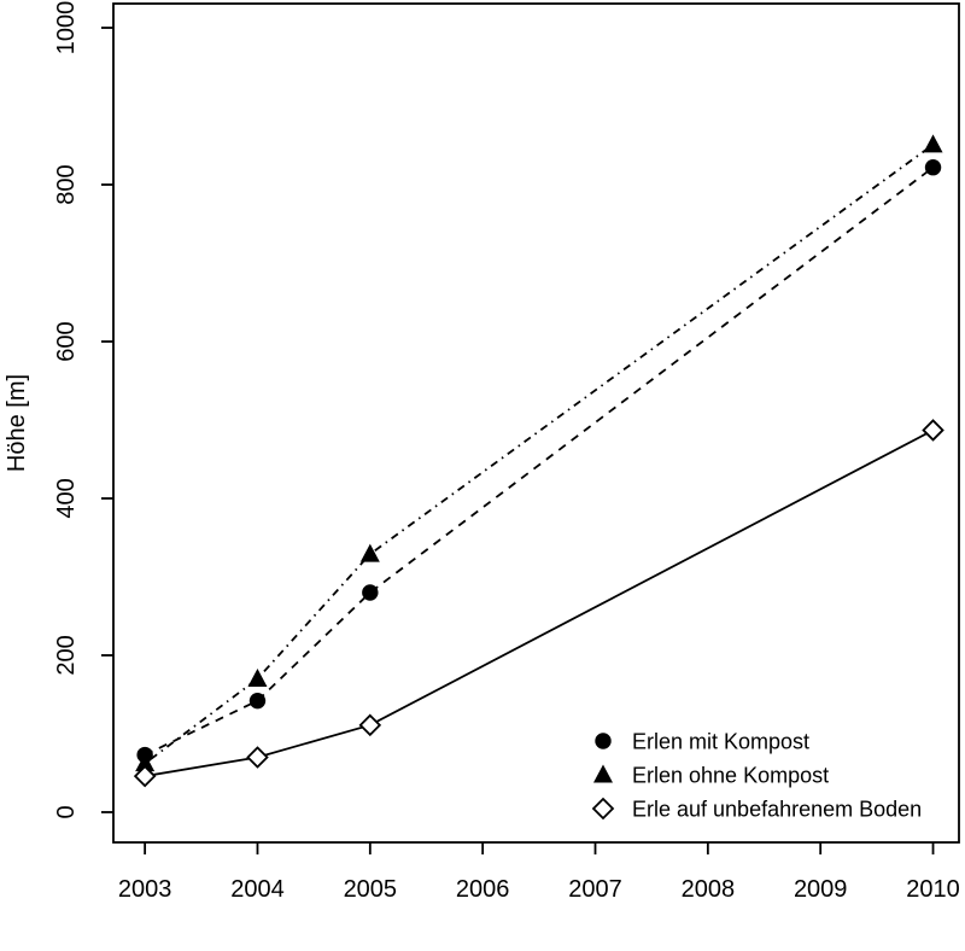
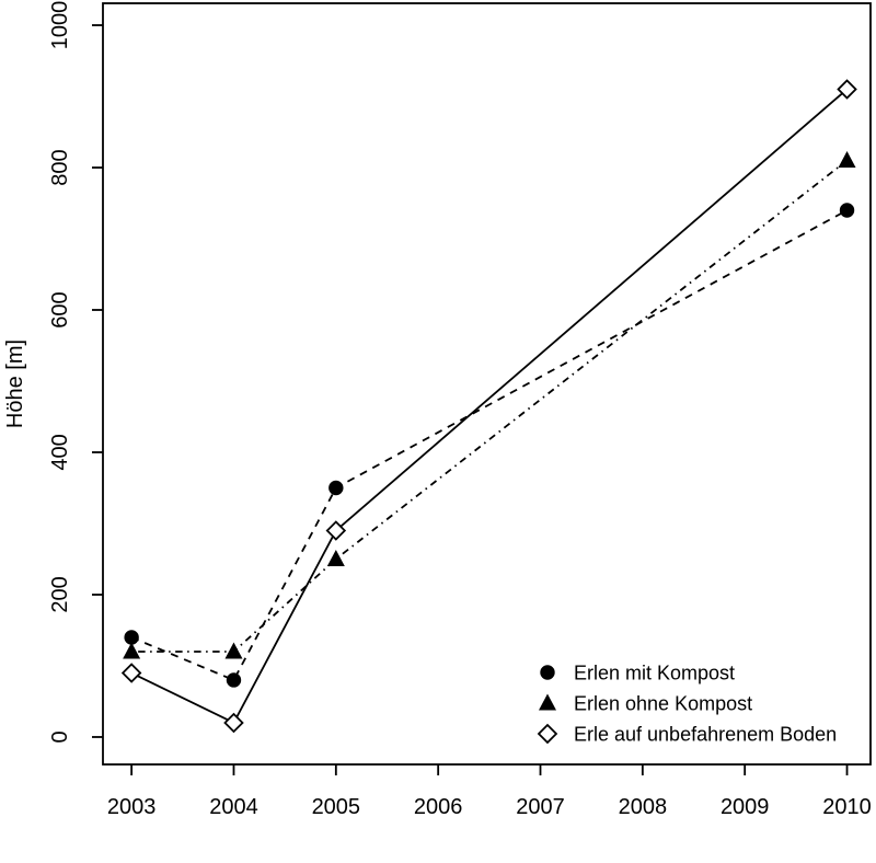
Erlen mit Kompost/2003: 70 -> 140
Erlen ohne Kompost/2003: 60 -> 120
Erle auf unbefahrenem Boden/2003: 50 -> 90
Erlen mit Kompost/2004: 140 -> 80
Erlen ohne Kompost/2004: 170 -> 120
Erle auf unbefahrenem Boden/2004: 70 -> 20
Erlen mit Kompost/2005: 280 -> 350
Erlen ohne Kompost/2005: 330 -> 250
Erle auf unbefahrenem Boden/2005: 110 -> 290
Erlen mit Kompost/2010: 820 -> 740
Erlen ohne Kompost/2010: 850 -> 810
Erle auf unbefahrenem Boden/2010: 490 -> 910
